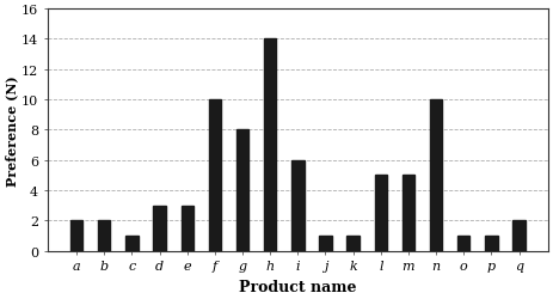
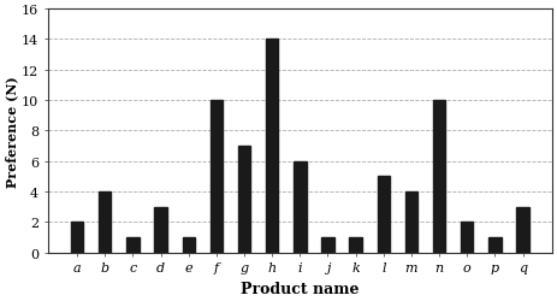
b: 2 -> 4
e: 3 -> 1
g: 8 -> 7
m: 5 -> 4
o: 1 -> 2
q: 2 -> 3
